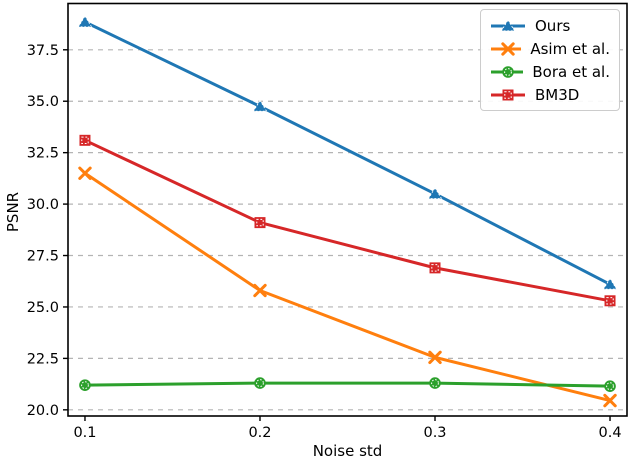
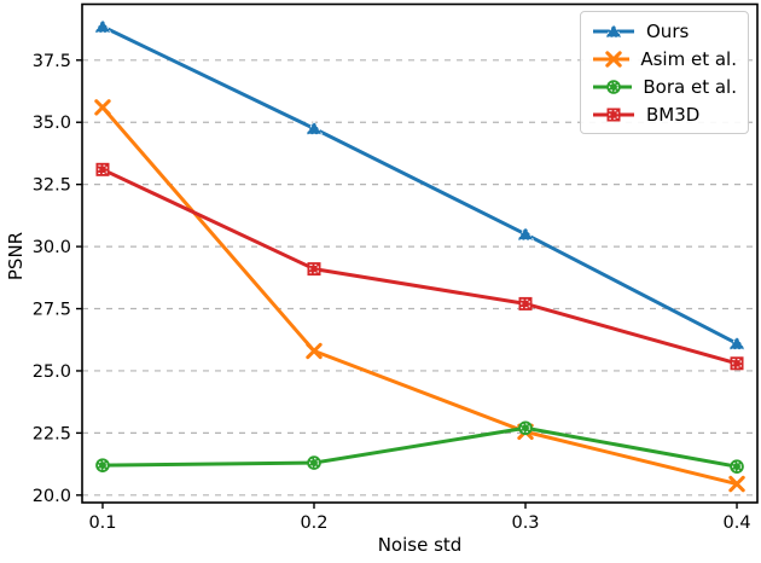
Asim et al./0.1: 31.5 -> 35.6
Bora et al./0.3: 21.3 -> 22.7
BM3D/0.3: 26.9 -> 27.7
